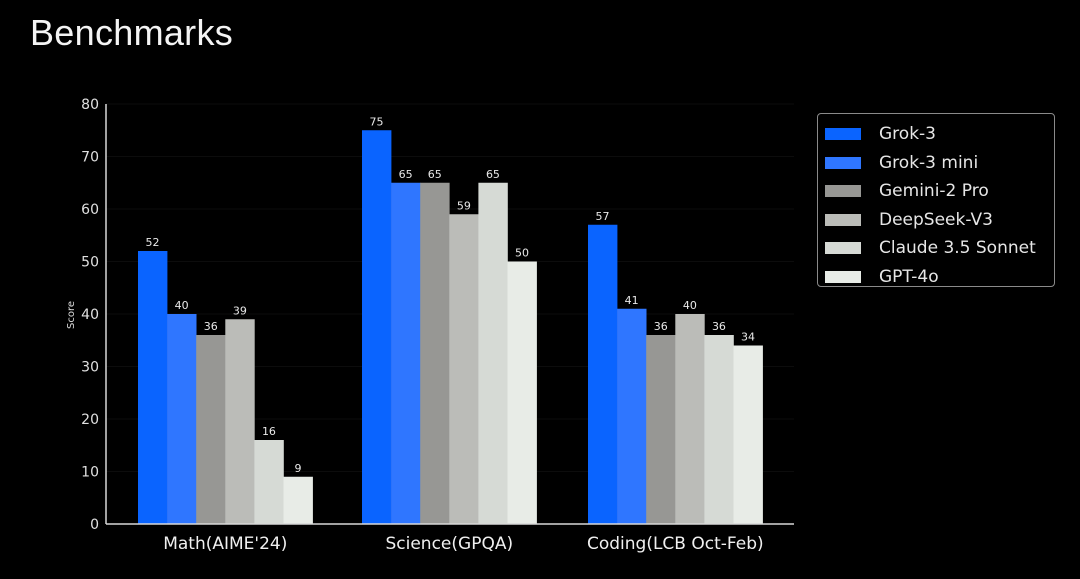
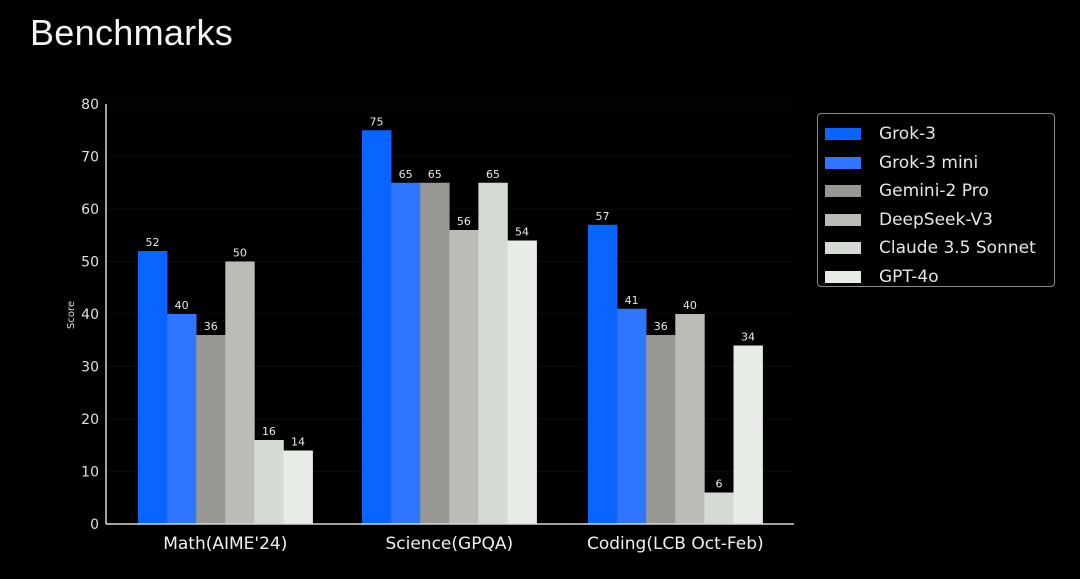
DeepSeek-V3/Math(AIME'24): 39 -> 50
GPT-4o/Math(AIME'24): 9 -> 14
DeepSeek-V3/Science(GPQA): 59 -> 56
GPT-4o/Science(GPQA): 50 -> 54
Claude 3.5 Sonnet/Coding(LCB Oct-Feb): 36 -> 6
